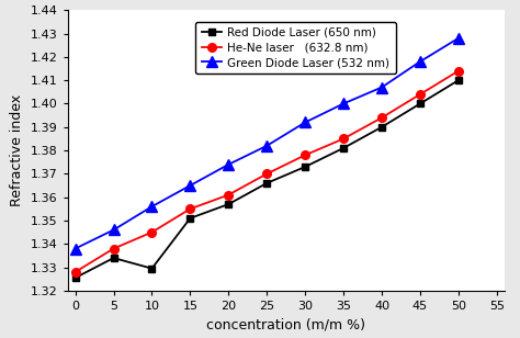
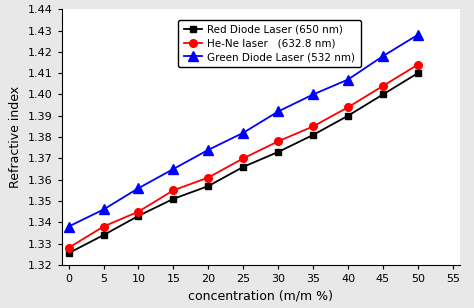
Red Diode Laser (650 nm)/10: 1.3295 -> 1.3430
